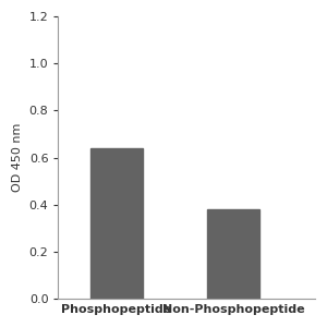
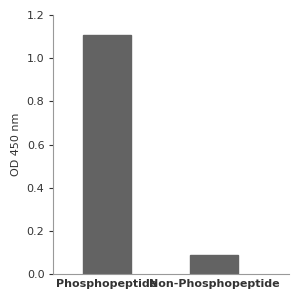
Phosphopeptide: 0.64 -> 1.11
Non-Phosphopeptide: 0.38 -> 0.09
